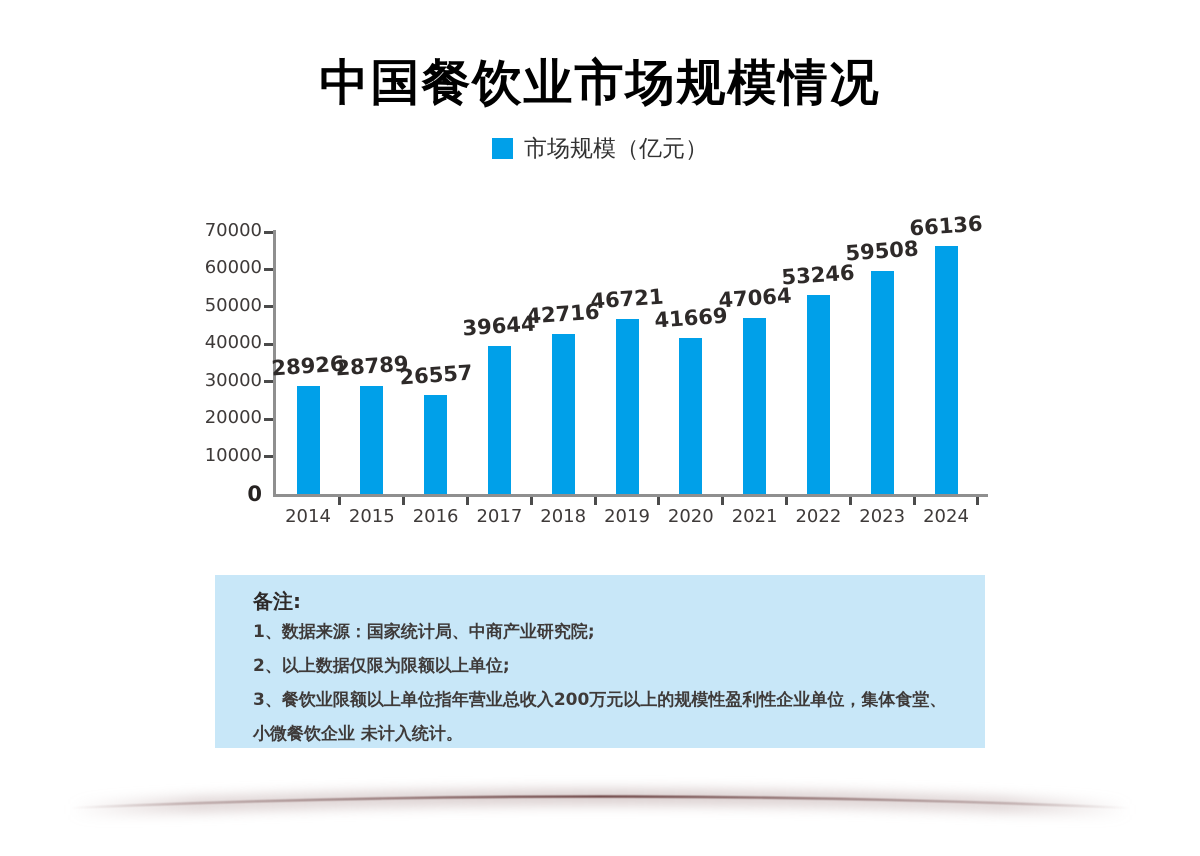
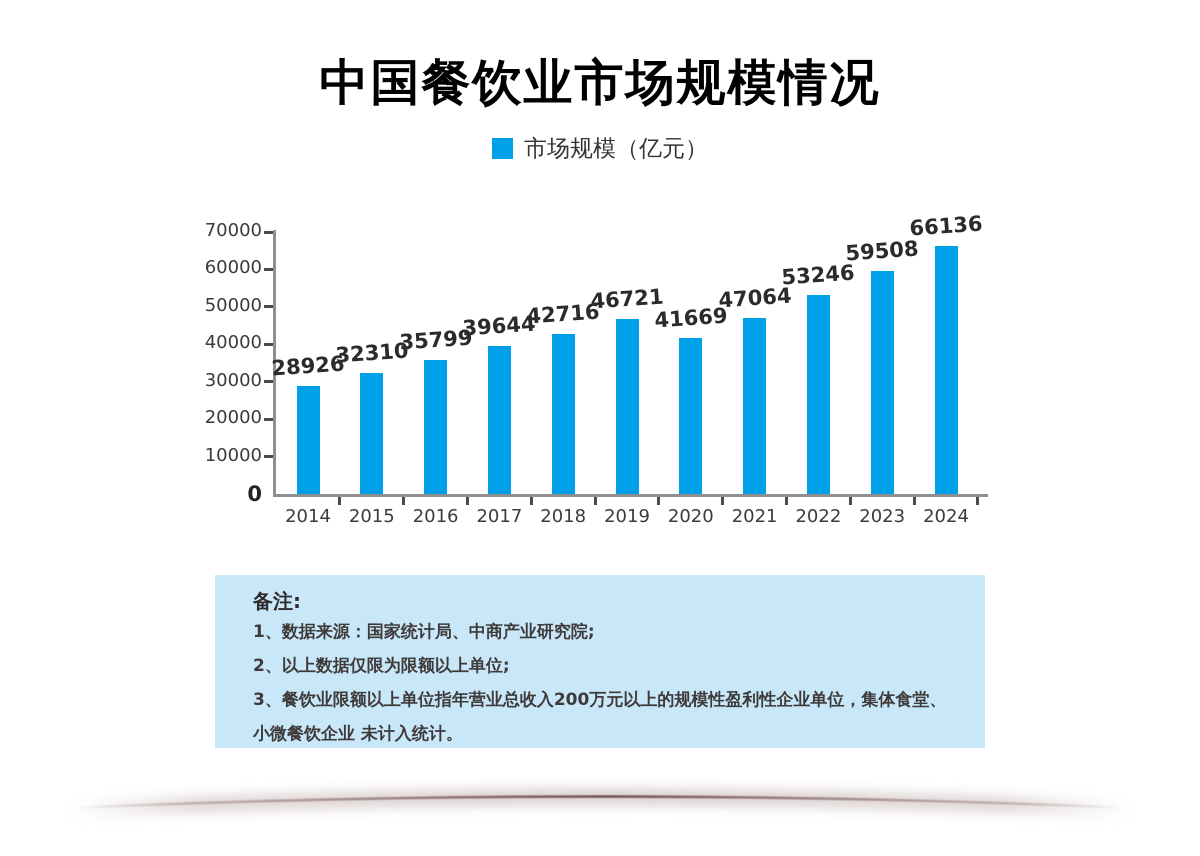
2015: 28789 -> 32310
2016: 26557 -> 35799
